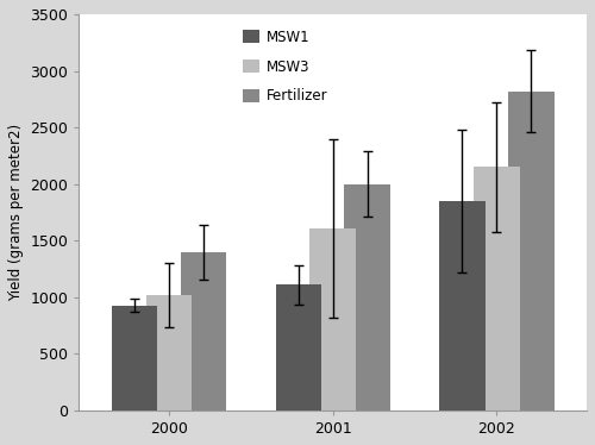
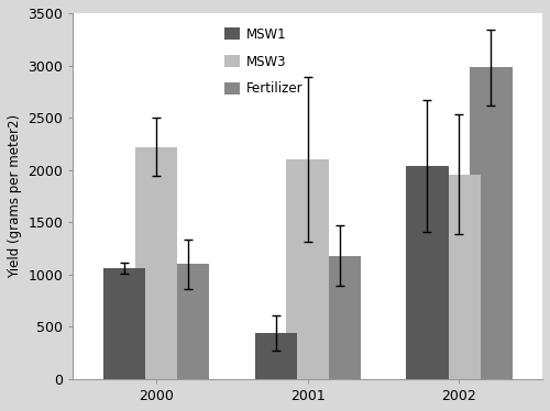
MSW1/2000: 930 -> 1060
MSW3/2000: 1020 -> 2220
Fertilizer/2000: 1400 -> 1100
MSW1/2001: 1110 -> 440
MSW3/2001: 1610 -> 2100
Fertilizer/2001: 2000 -> 1180
MSW1/2002: 1850 -> 2040
MSW3/2002: 2150 -> 1960
Fertilizer/2002: 2820 -> 2980
